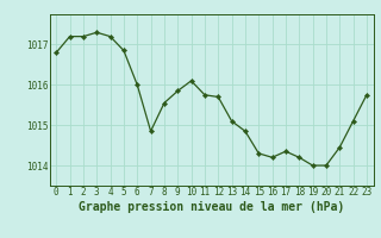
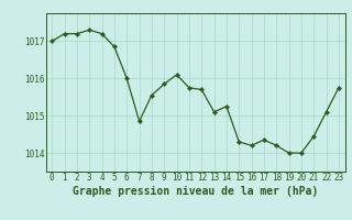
0: 1016.80 -> 1017.00
14: 1014.85 -> 1015.25
